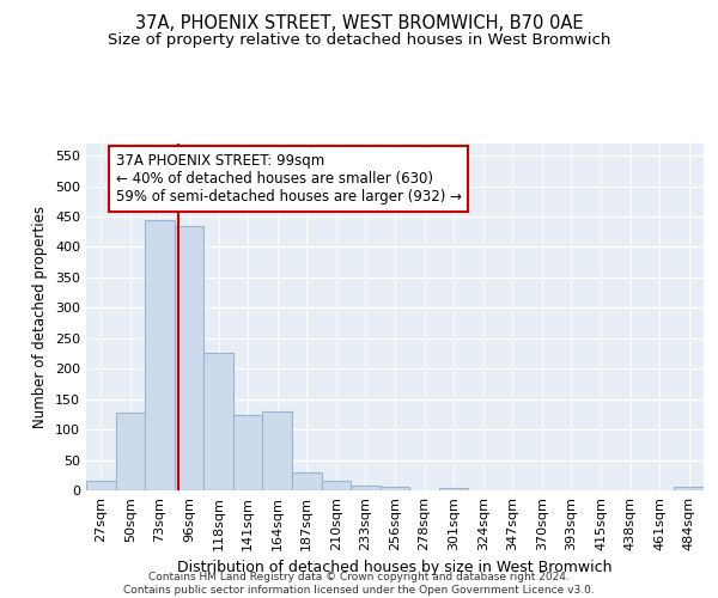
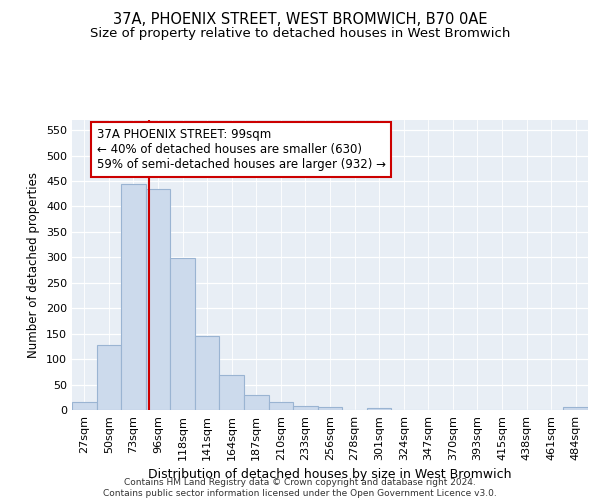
118sqm: 226 -> 298
141sqm: 124 -> 145
164sqm: 130 -> 68
